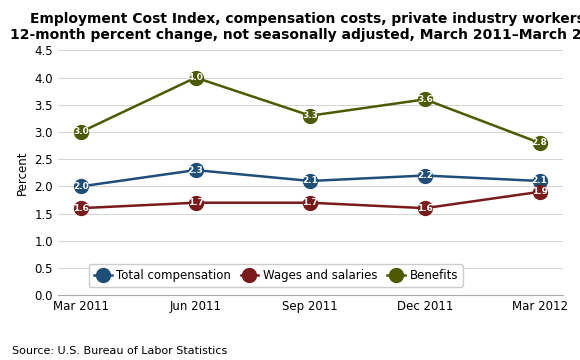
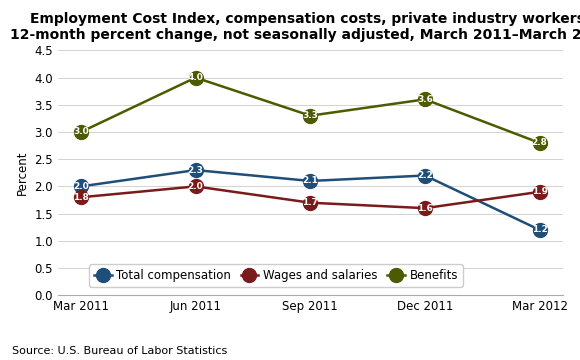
Wages and salaries/Mar 2011: 1.6 -> 1.8
Wages and salaries/Jun 2011: 1.7 -> 2.0
Total compensation/Mar 2012: 2.1 -> 1.2
